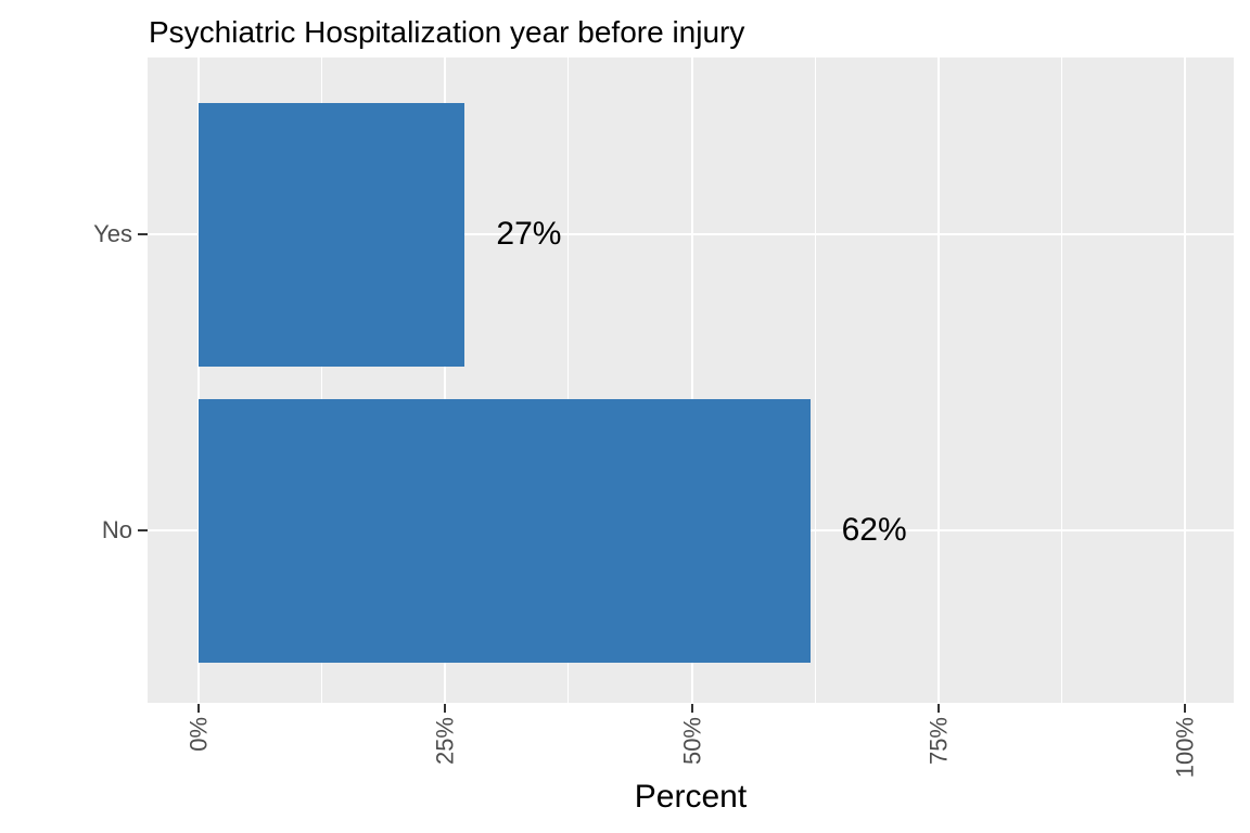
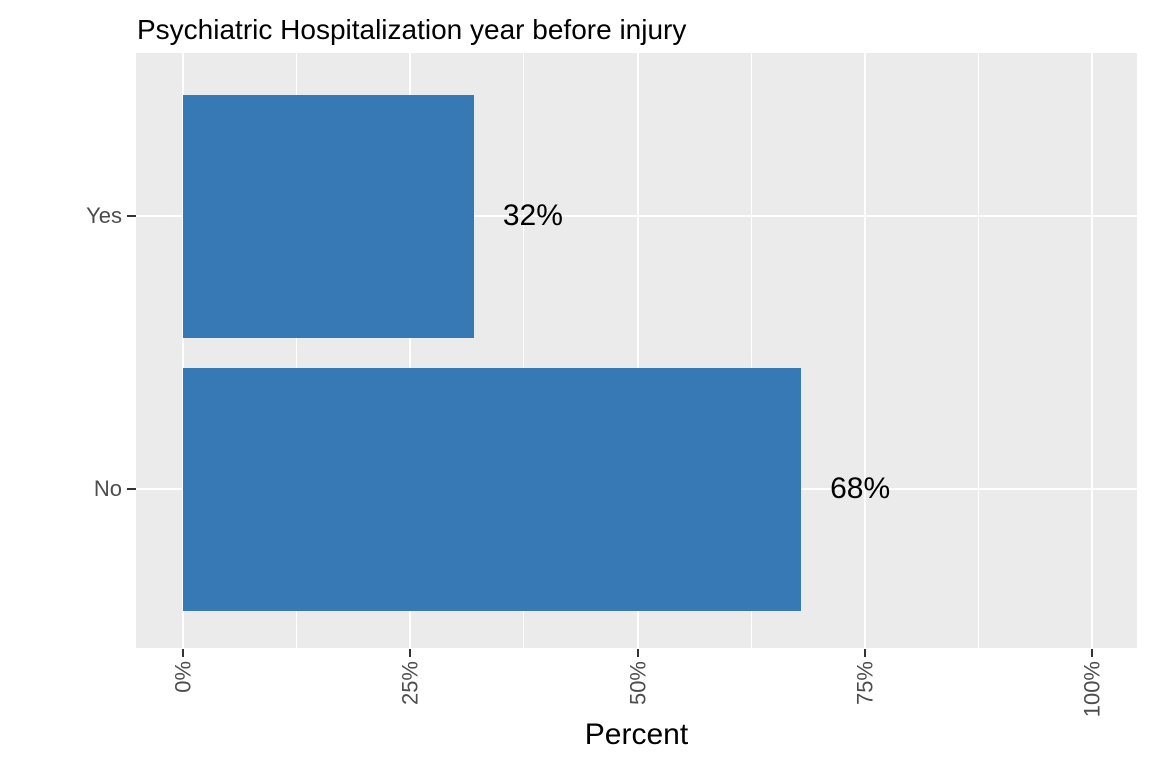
Yes: 27% -> 32%
No: 62% -> 68%
